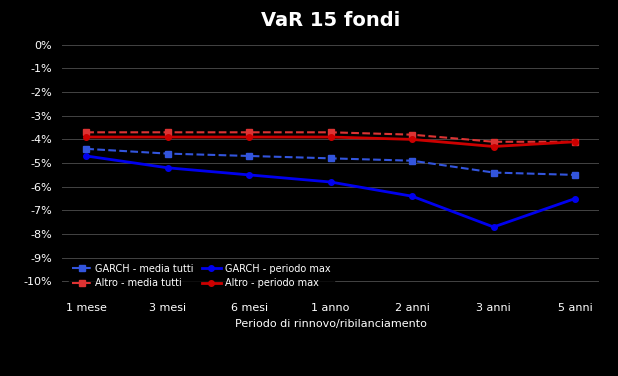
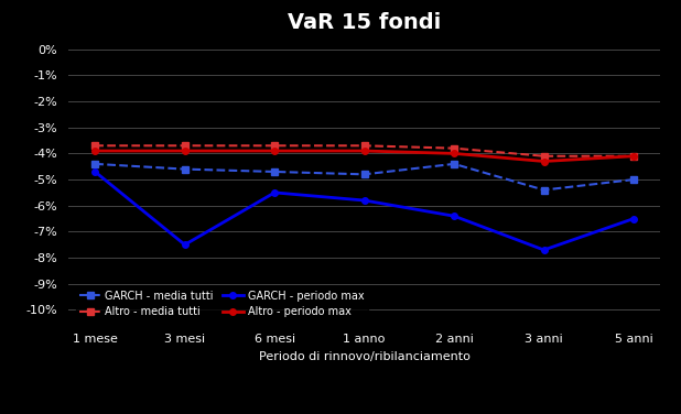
GARCH - periodo max/3 mesi: -5.2% -> -7.5%
GARCH - media tutti/2 anni: -4.9% -> -4.4%
GARCH - media tutti/5 anni: -5.5% -> -5.0%
